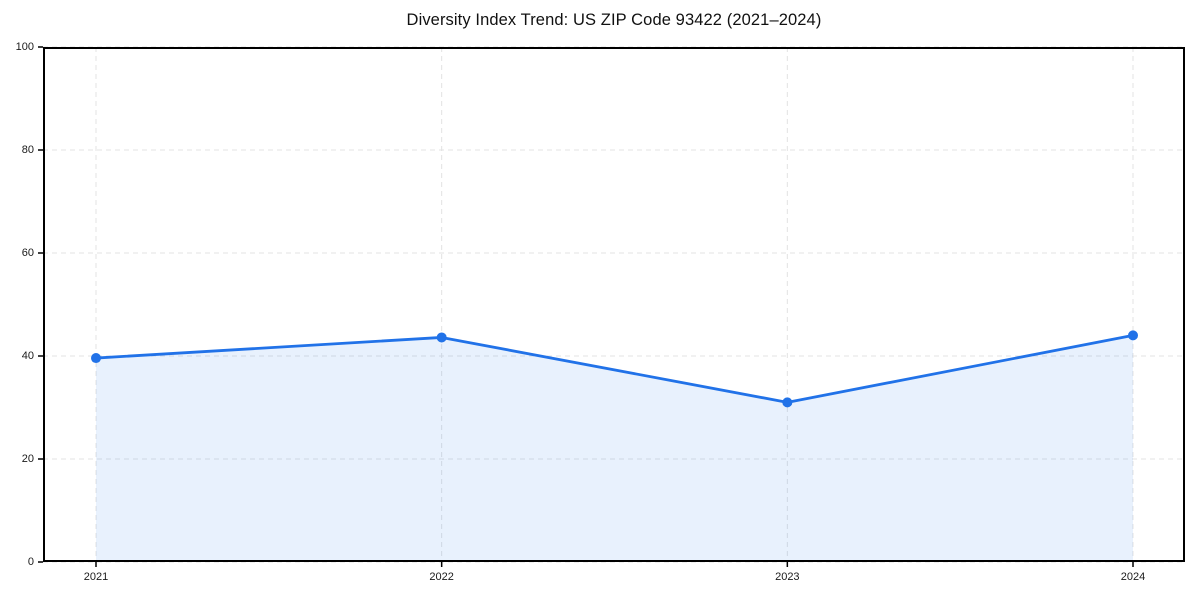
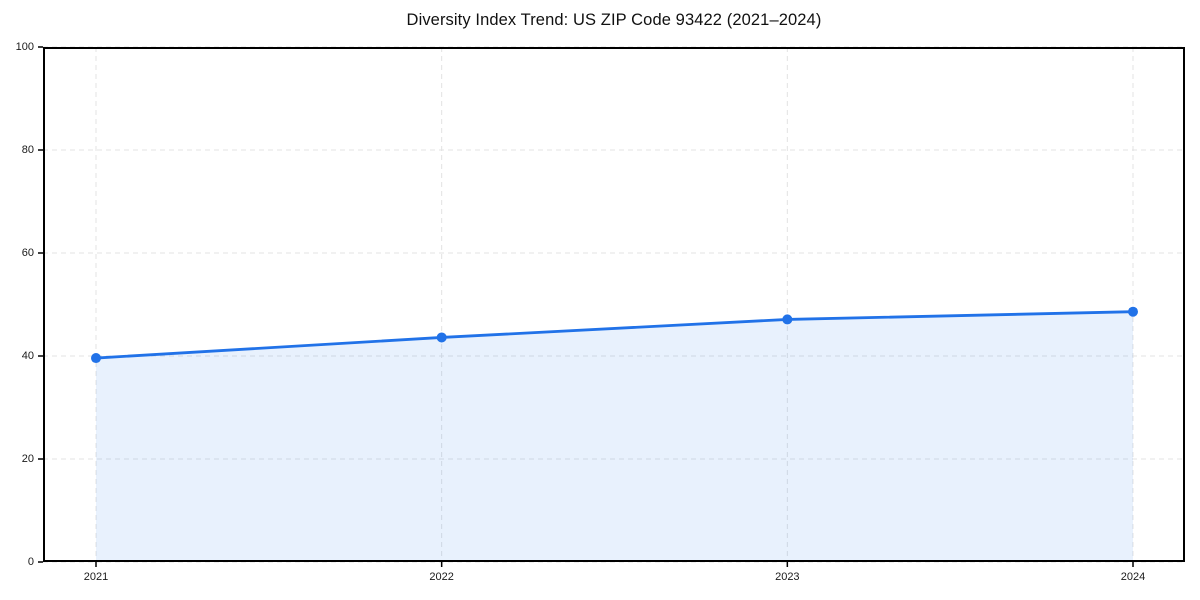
2023: 31 -> 47
2024: 44 -> 49
